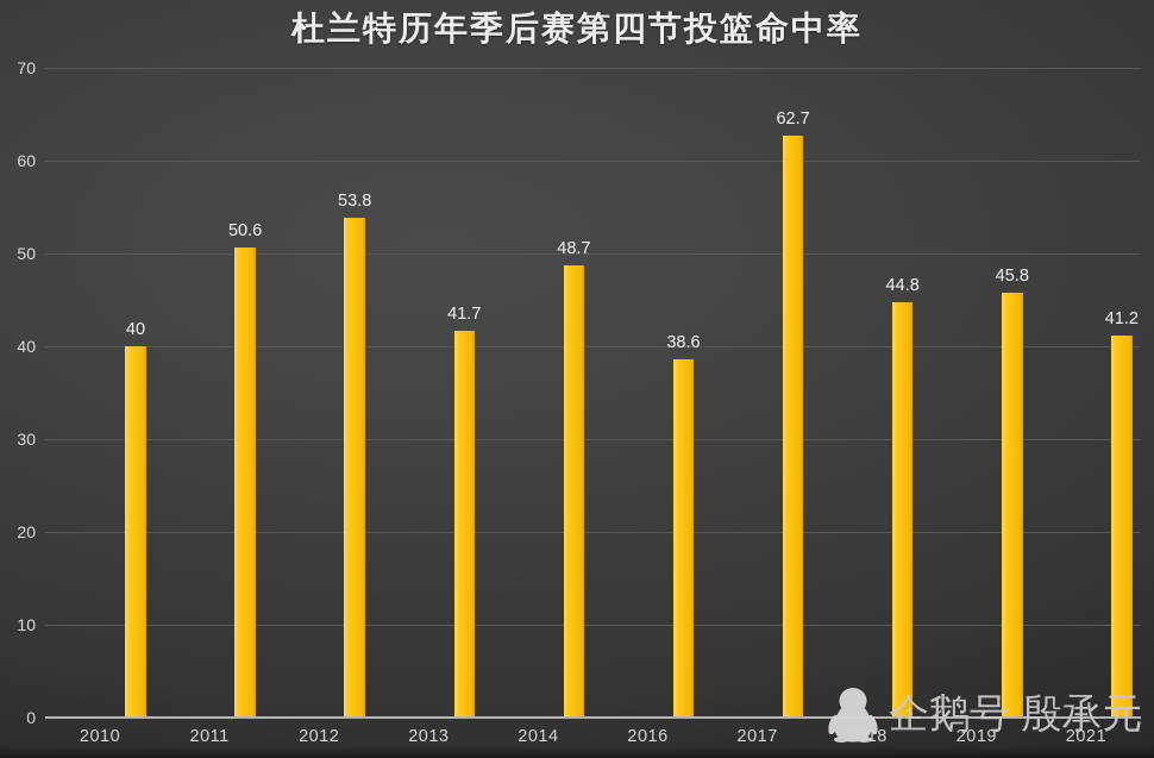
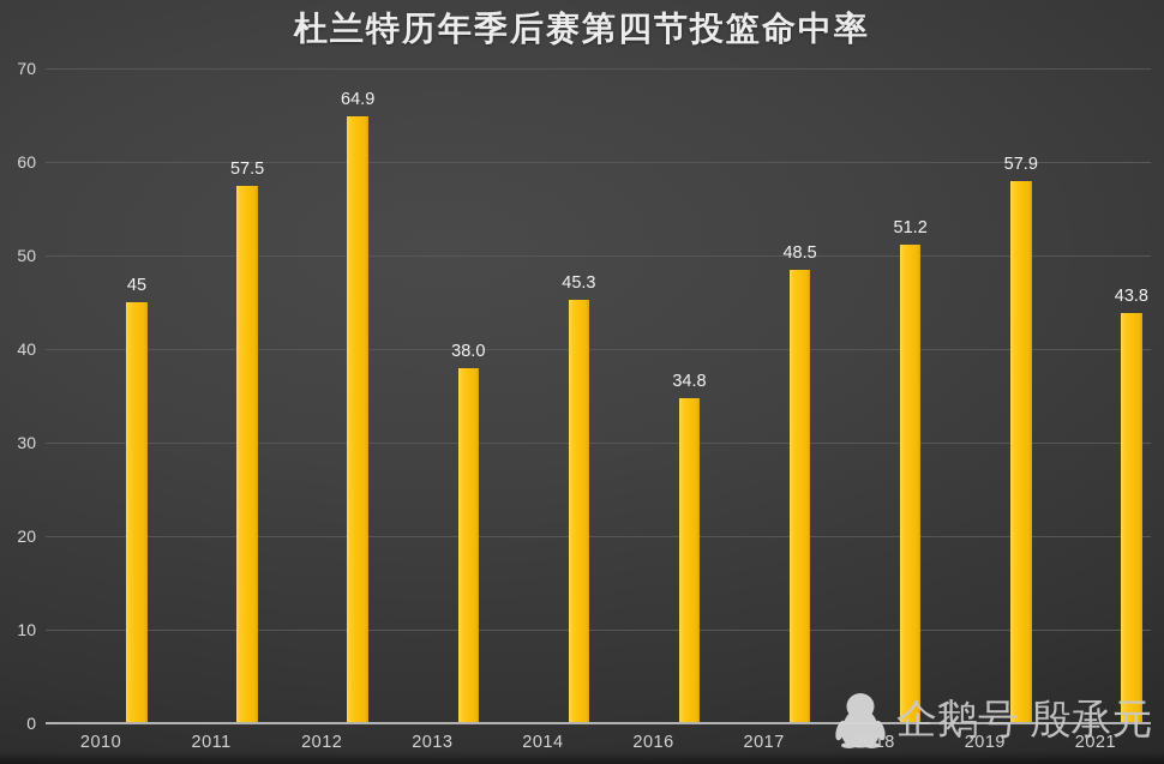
2010: 40 -> 45
2011: 50.6 -> 57.5
2012: 53.8 -> 64.9
2013: 41.7 -> 38.0
2014: 48.7 -> 45.3
2016: 38.6 -> 34.8
2017: 62.7 -> 48.5
2018: 44.8 -> 51.2
2019: 45.8 -> 57.9
2021: 41.2 -> 43.8
